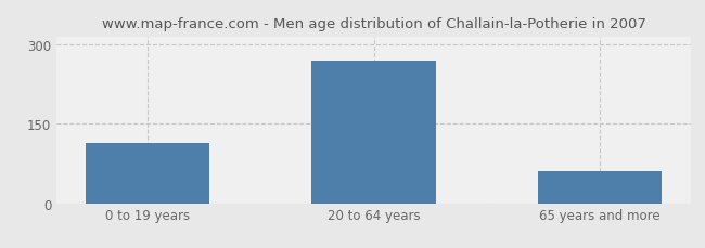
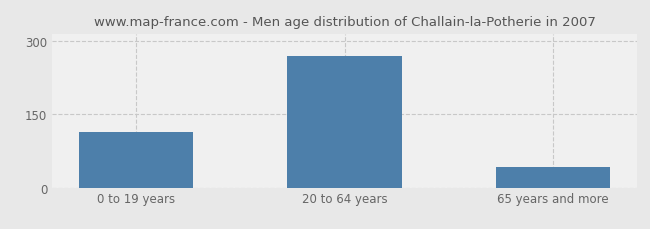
65 years and more: 60 -> 43
